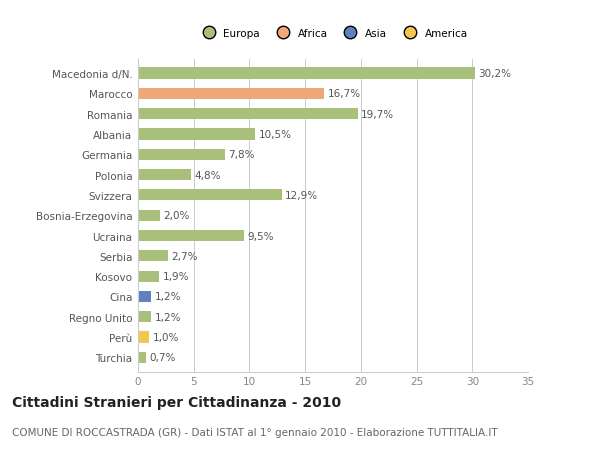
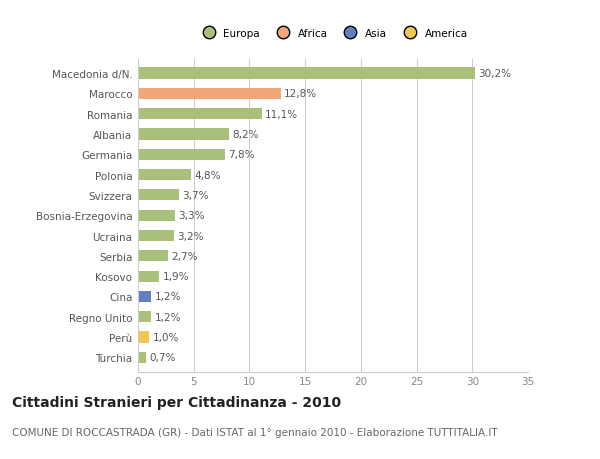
Marocco: 16,7% -> 12,8%
Romania: 19,7% -> 11,1%
Albania: 10,5% -> 8,2%
Svizzera: 12,9% -> 3,7%
Bosnia-Erzegovina: 2,0% -> 3,3%
Ucraina: 9,5% -> 3,2%
